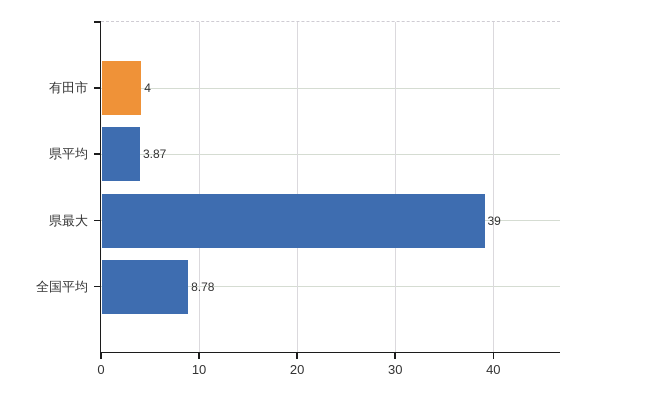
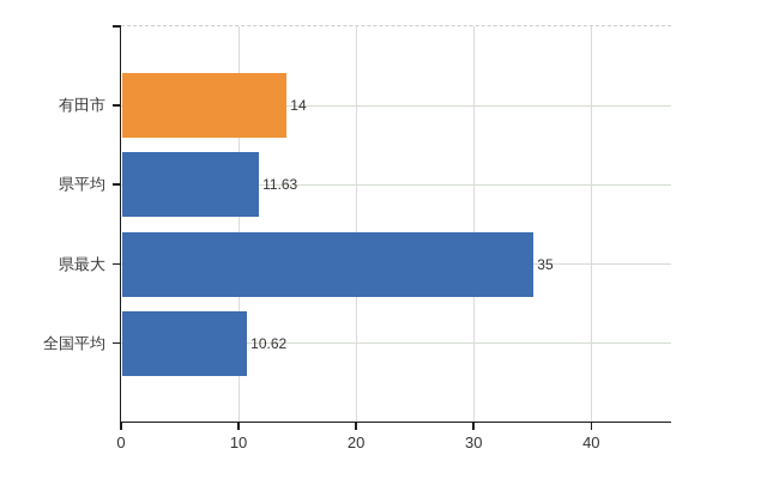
有田市: 4 -> 14
県平均: 3.87 -> 11.63
県最大: 39 -> 35
全国平均: 8.78 -> 10.62
